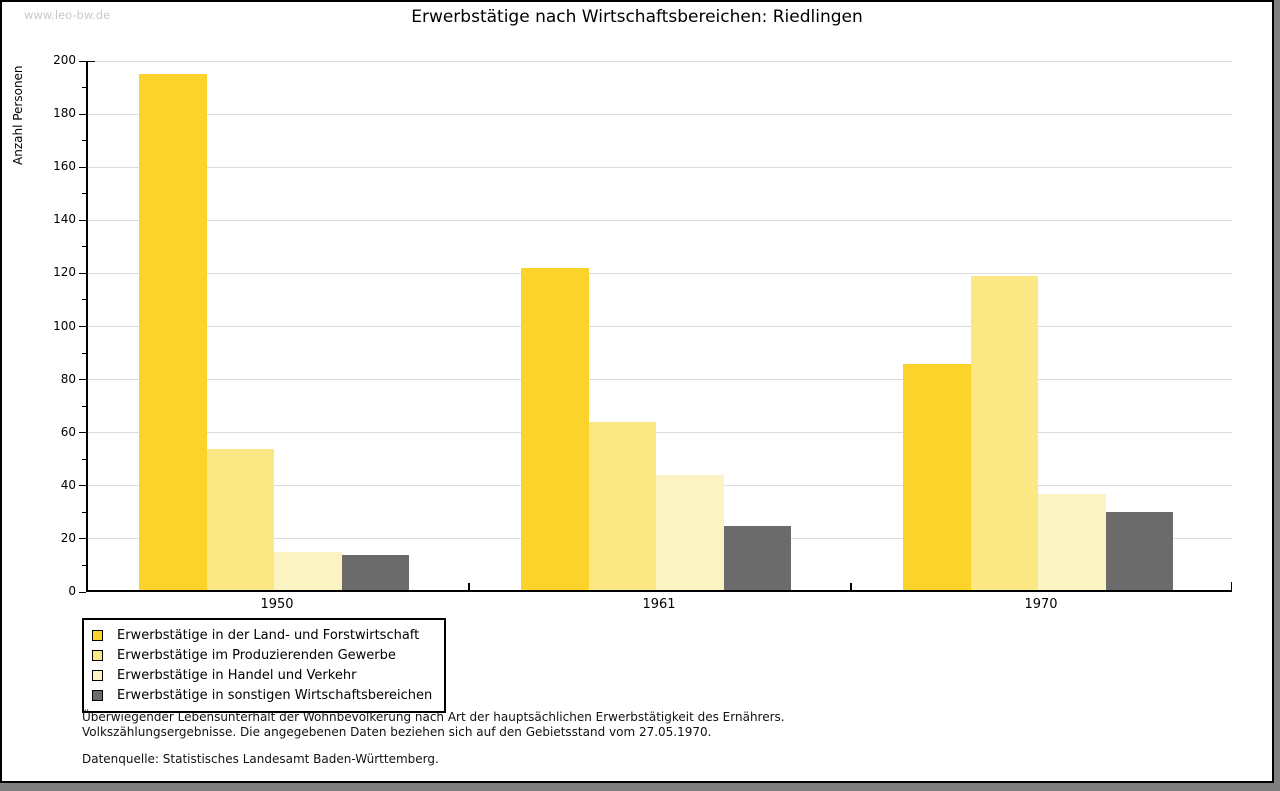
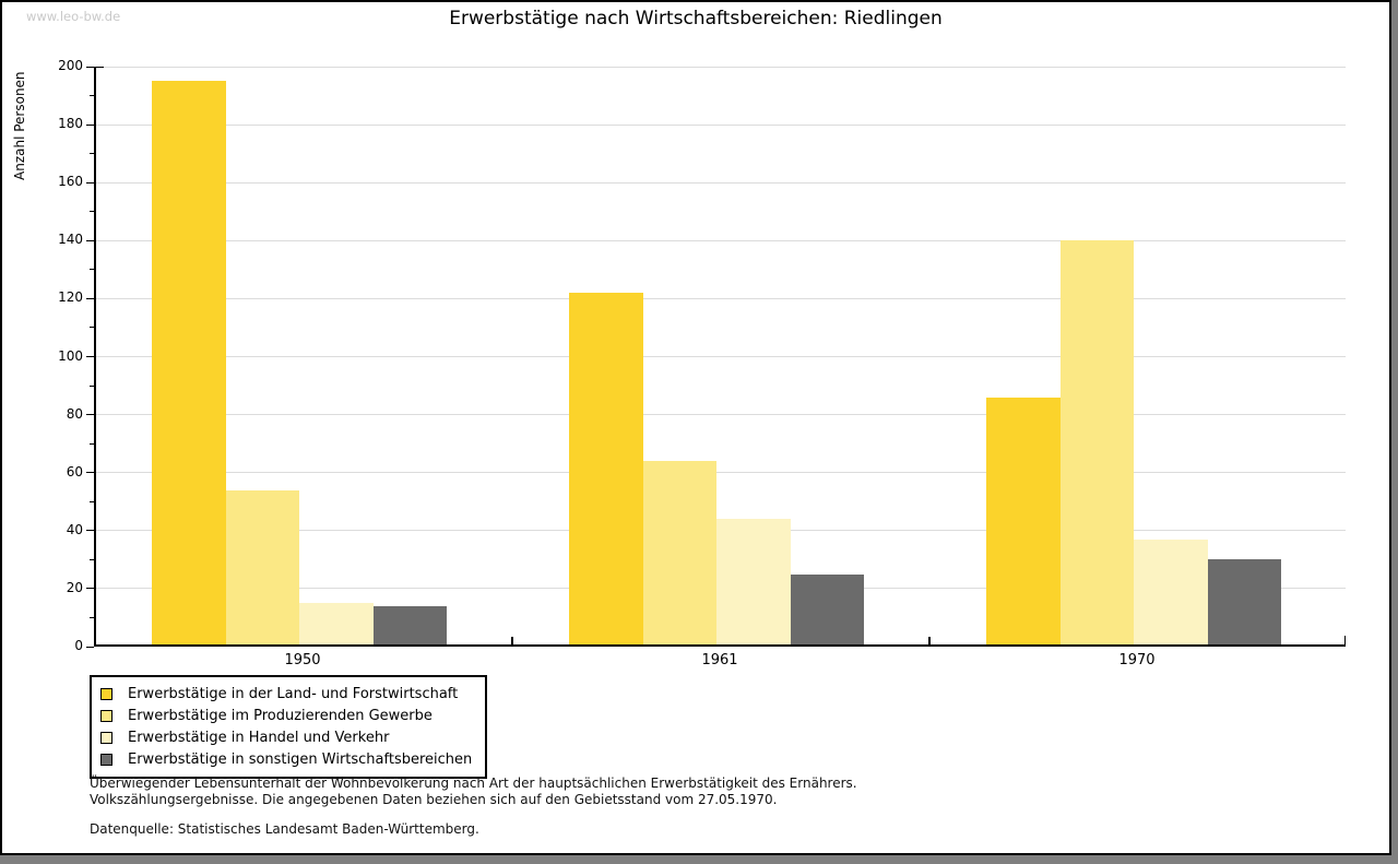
Erwerbstätige im Produzierenden Gewerbe/1970: 119 -> 140
